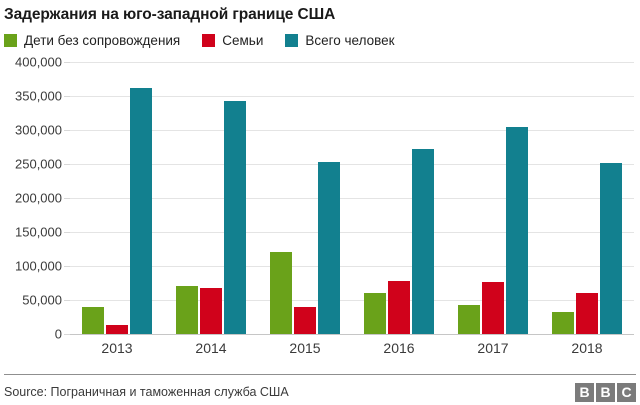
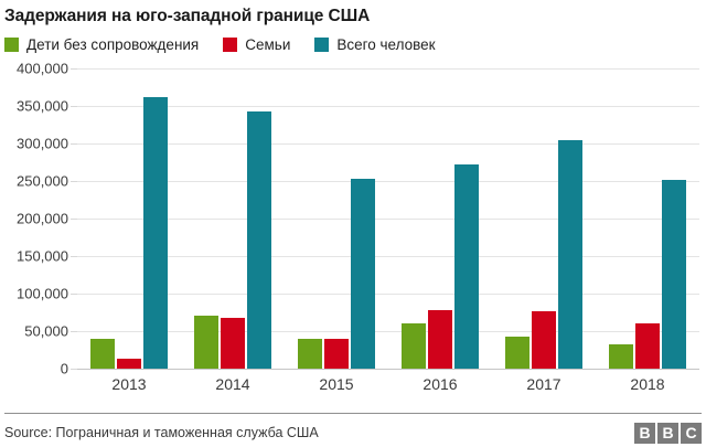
Дети без сопровождения/2015: 120000 -> 40000
